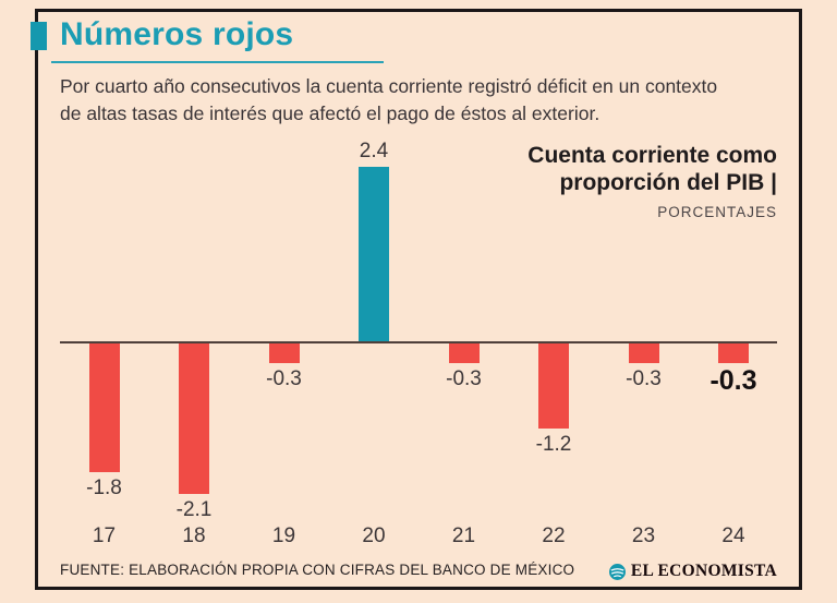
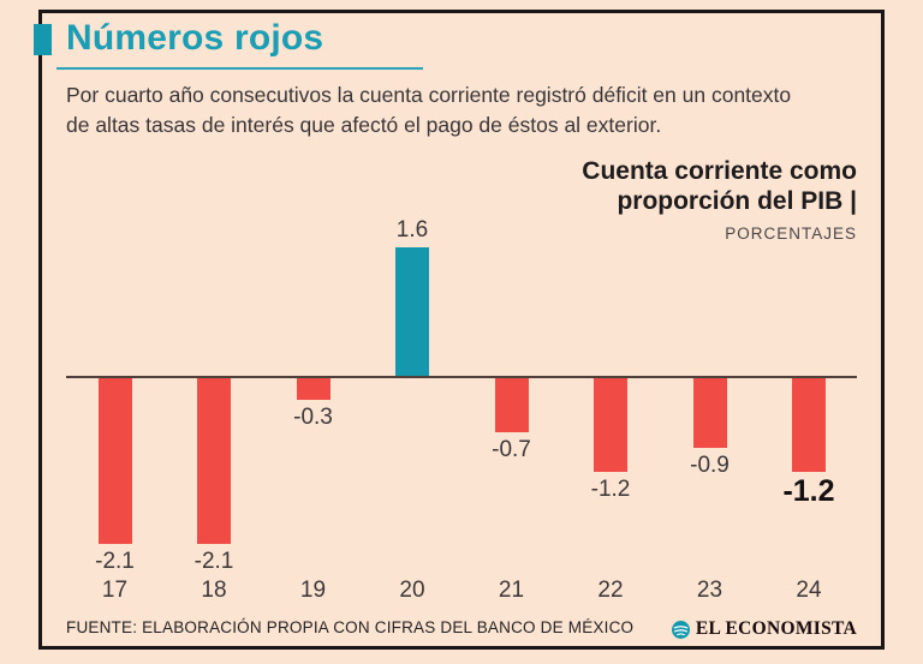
17: -1.8 -> -2.1
20: 2.4 -> 1.6
21: -0.3 -> -0.7
23: -0.3 -> -0.9
24: -0.3 -> -1.2
